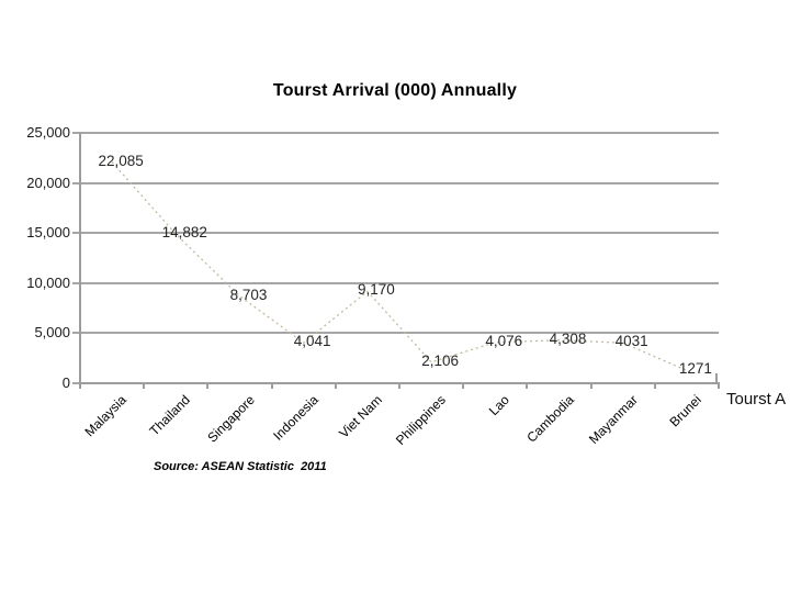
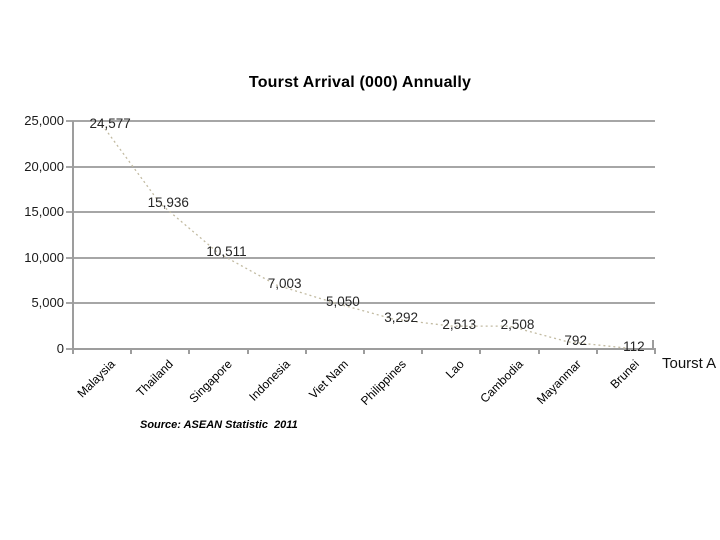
Malaysia: 22,085 -> 24,577
Thailand: 14,882 -> 15,936
Singapore: 8,703 -> 10,511
Indonesia: 4,041 -> 7,003
Viet Nam: 9,170 -> 5,050
Philippines: 2,106 -> 3,292
Lao: 4,076 -> 2,513
Cambodia: 4,308 -> 2,508
Mayanmar: 4031 -> 792
Brunei: 1271 -> 112
